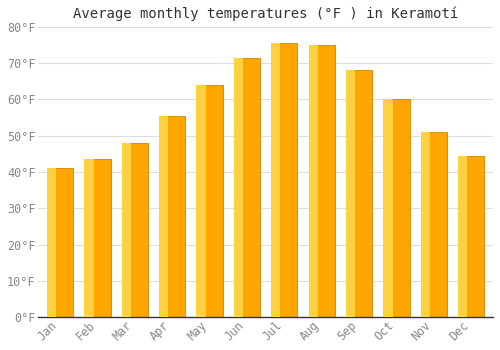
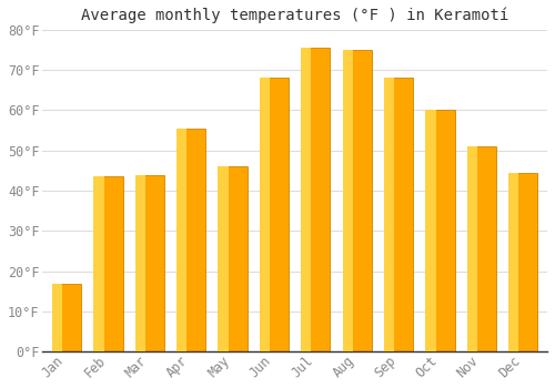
Jan: 41.0°F -> 17.0°F
Mar: 48.0°F -> 44.0°F
May: 64.0°F -> 46.0°F
Jun: 71.5°F -> 68.0°F
